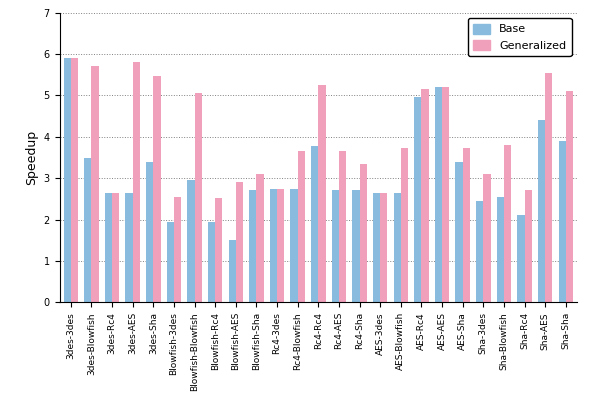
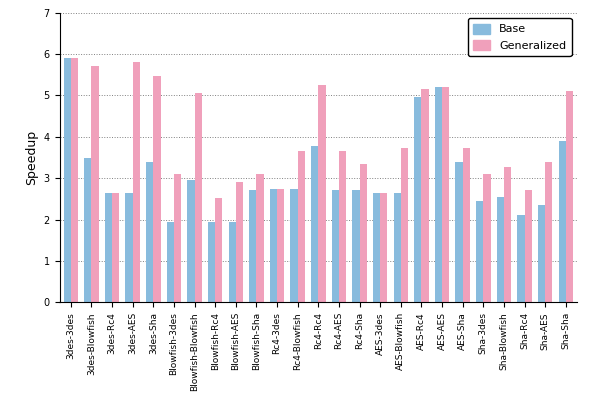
Generalized/Blowfish-3des: 2.55 -> 3.10
Base/Blowfish-AES: 1.50 -> 1.93
Generalized/Sha-Blowfish: 3.80 -> 3.28
Base/Sha-AES: 4.40 -> 2.35
Generalized/Sha-AES: 5.55 -> 3.38
